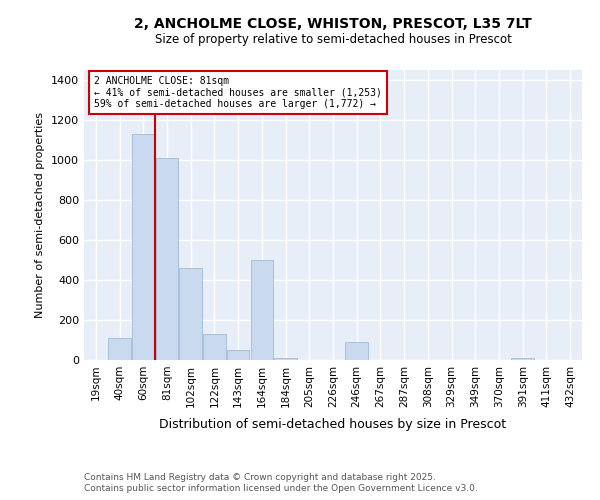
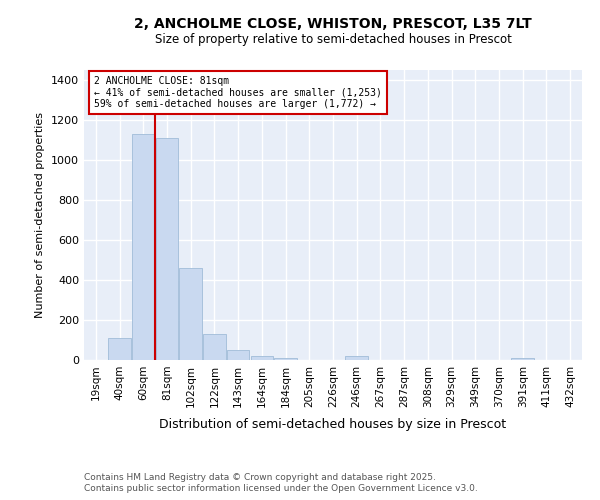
81sqm: 1010 -> 1110
164sqm: 500 -> 20
246sqm: 90 -> 20
